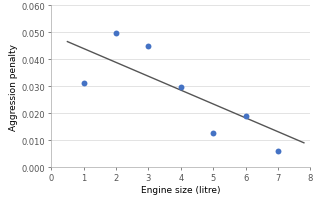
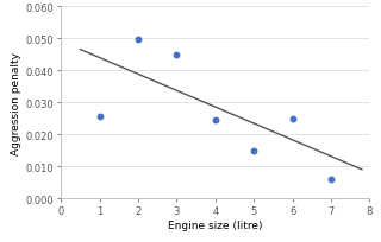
1: 0.0310 -> 0.0255
4: 0.0295 -> 0.0245
5: 0.0128 -> 0.0150
6: 0.0190 -> 0.0250
